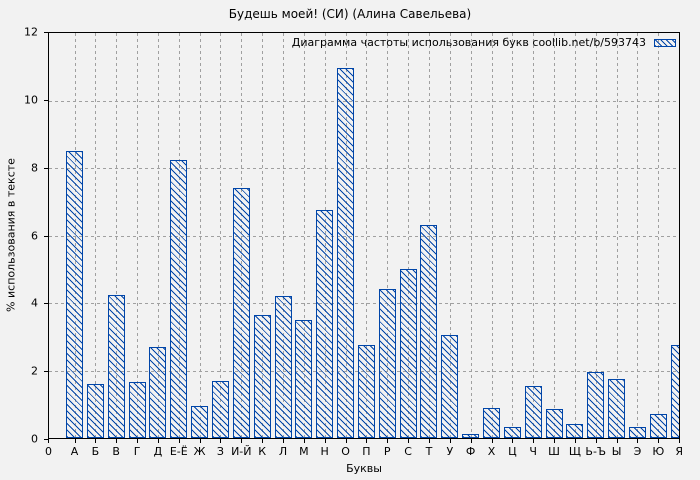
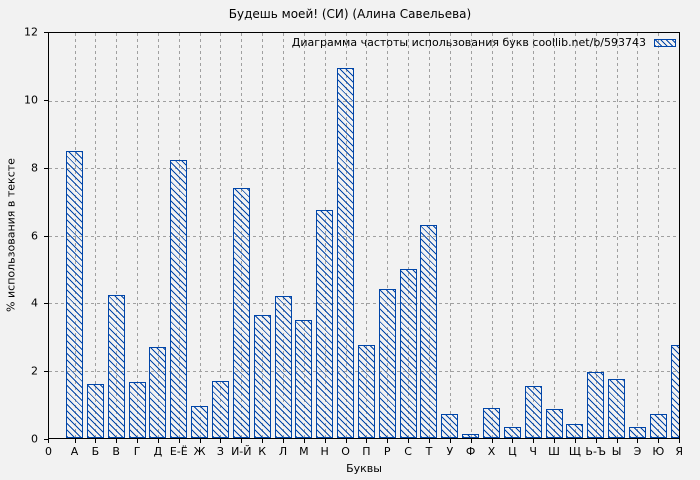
У: 3.0 -> 0.7
